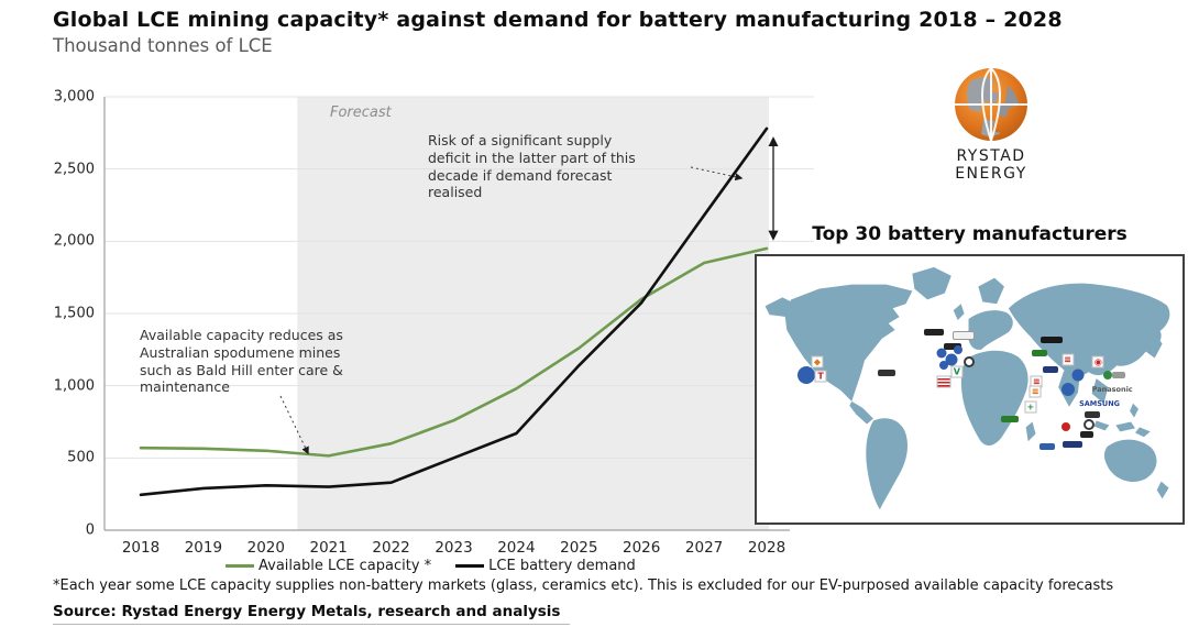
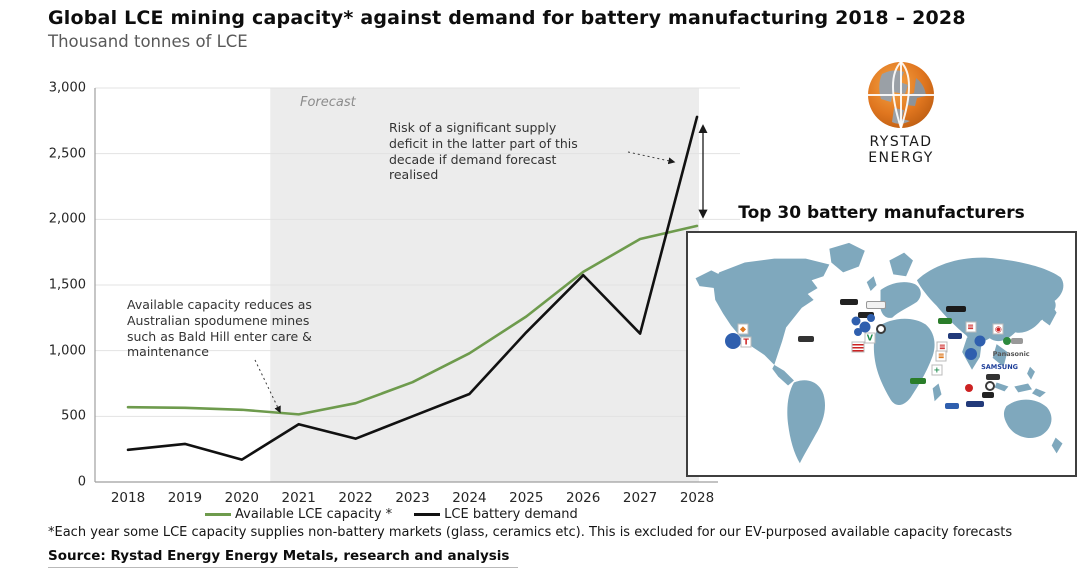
LCE battery demand/2020: 310 -> 170
LCE battery demand/2021: 300 -> 440
LCE battery demand/2027: 2180 -> 1130
